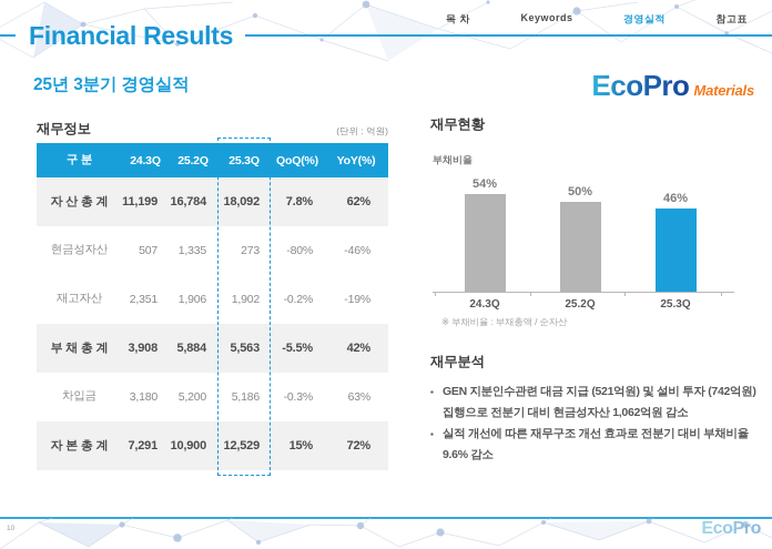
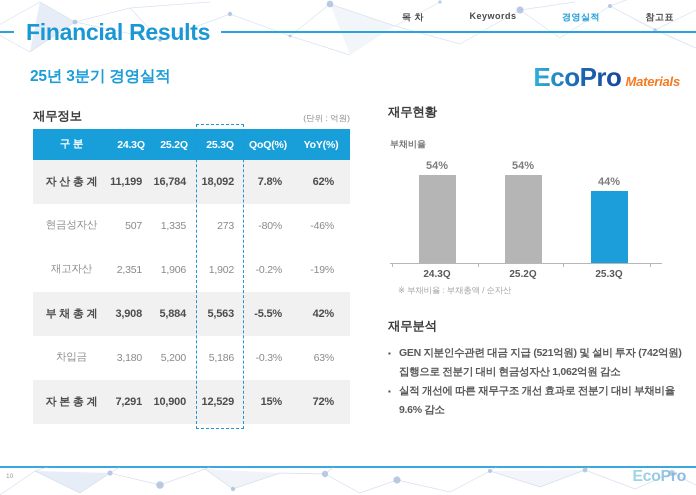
25.2Q: 50% -> 54%
25.3Q: 46% -> 44%
